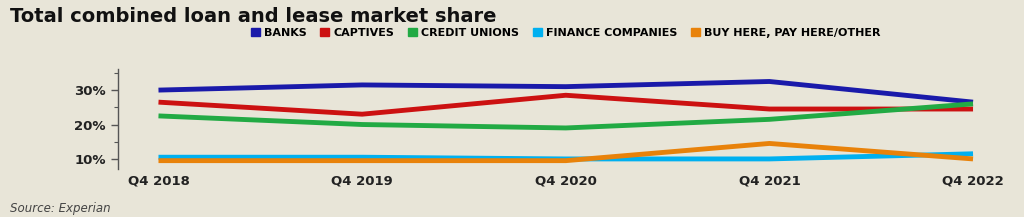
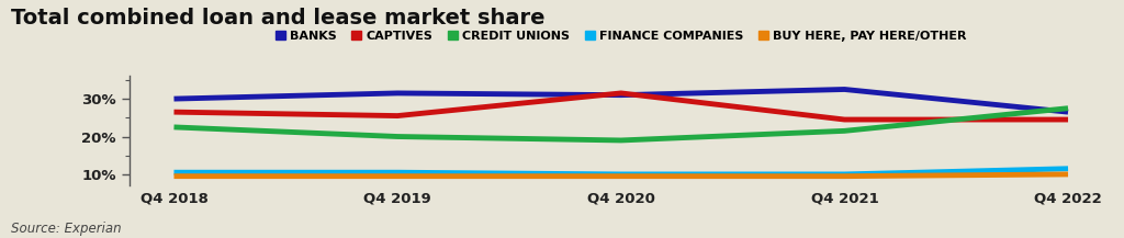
CAPTIVES/Q4 2019: 23.0% -> 25.5%
CAPTIVES/Q4 2020: 28.5% -> 31.5%
BUY HERE, PAY HERE/OTHER/Q4 2021: 14.5% -> 9.5%
CREDIT UNIONS/Q4 2022: 26.0% -> 27.5%
